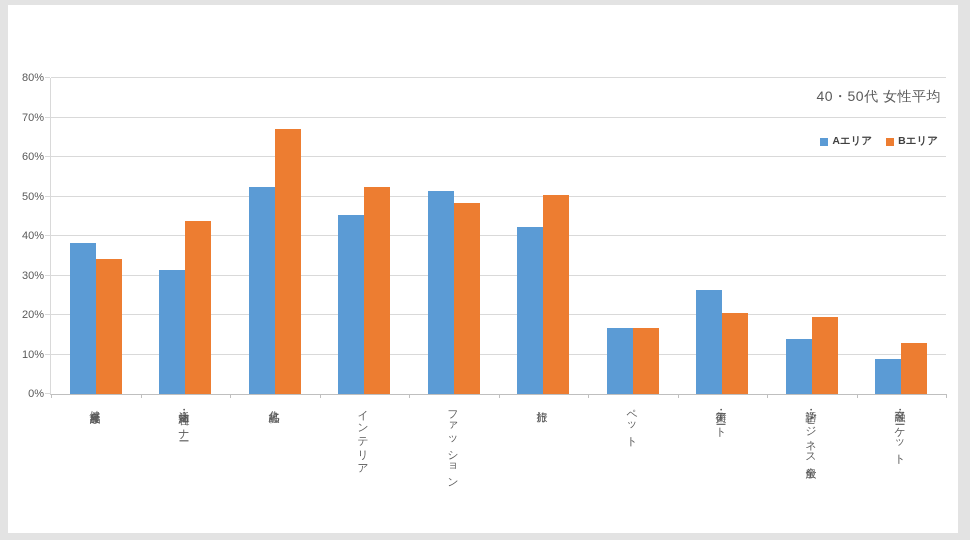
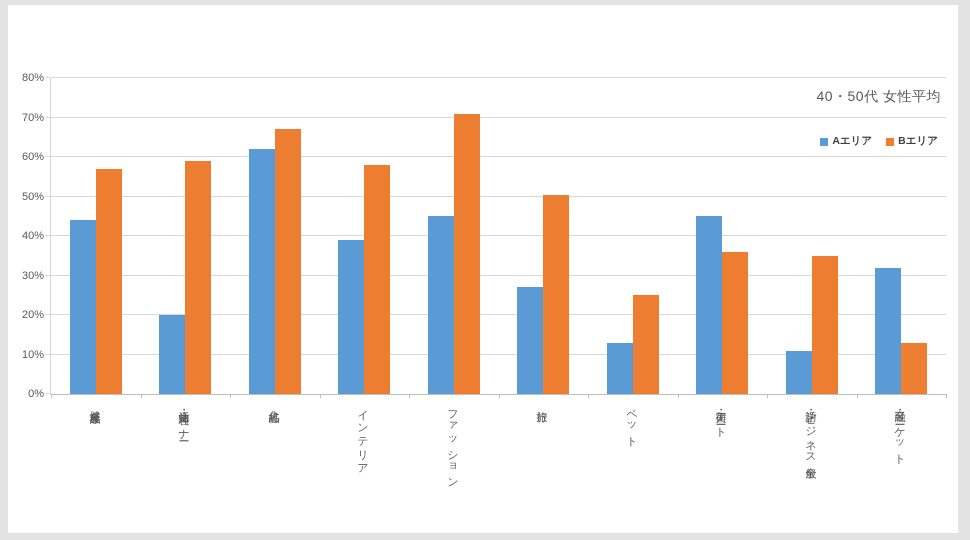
Aエリア/健康食品: 38% -> 44%
Bエリア/健康食品: 34% -> 57%
Aエリア/生活・料理・マナー: 31% -> 20%
Bエリア/生活・料理・マナー: 44% -> 59%
Aエリア/化粧品: 52% -> 62%
Aエリア/インテリア: 45% -> 39%
Bエリア/インテリア: 52% -> 58%
Aエリア/ファッション: 51% -> 45%
Bエリア/ファッション: 48% -> 71%
Aエリア/旅行: 42% -> 27%
Aエリア/ペット: 17% -> 13%
Bエリア/ペット: 17% -> 25%
Aエリア/美術・アート: 26% -> 45%
Bエリア/美術・アート: 20% -> 36%
Aエリア/語学・ビジネス全般: 14% -> 11%
Bエリア/語学・ビジネス全般: 19% -> 35%
Aエリア/金融・マーケット: 9% -> 32%
